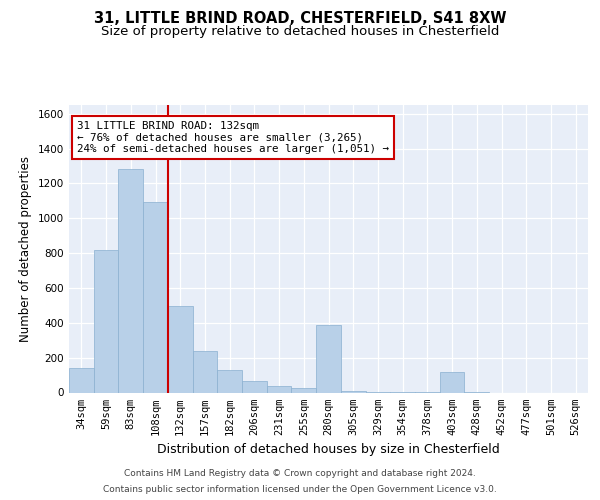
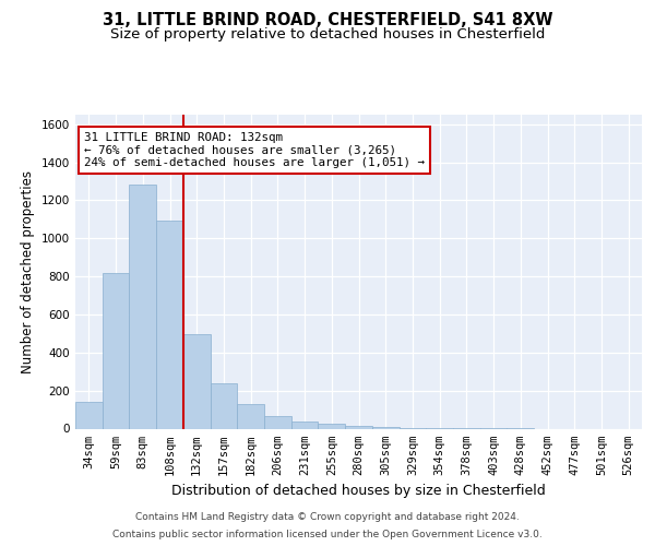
280sqm: 390 -> 20
403sqm: 120 -> 0
